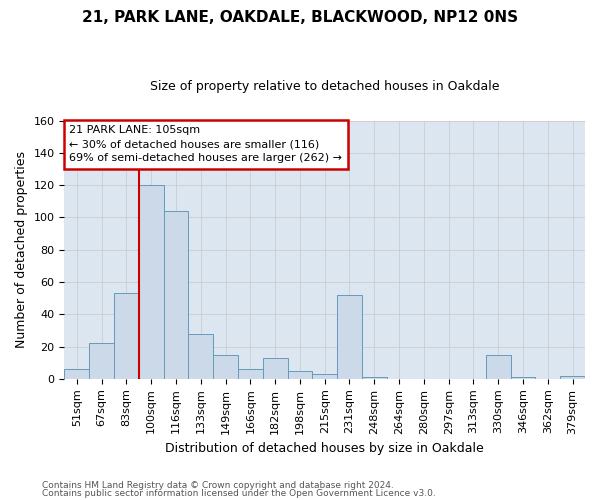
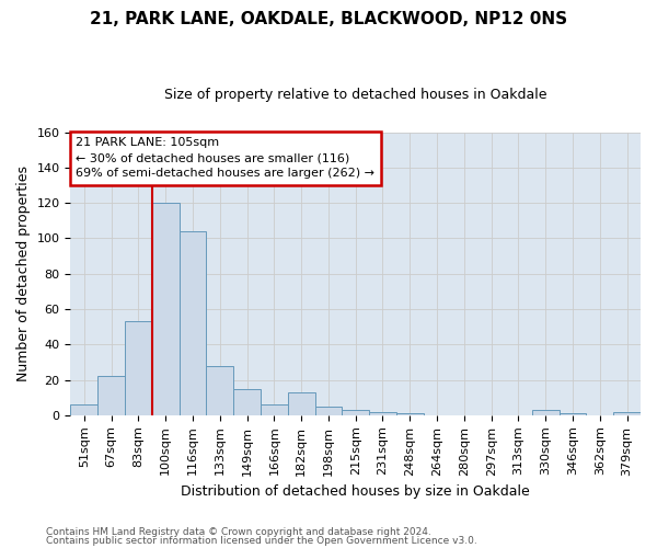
231sqm: 52 -> 2
330sqm: 15 -> 3
